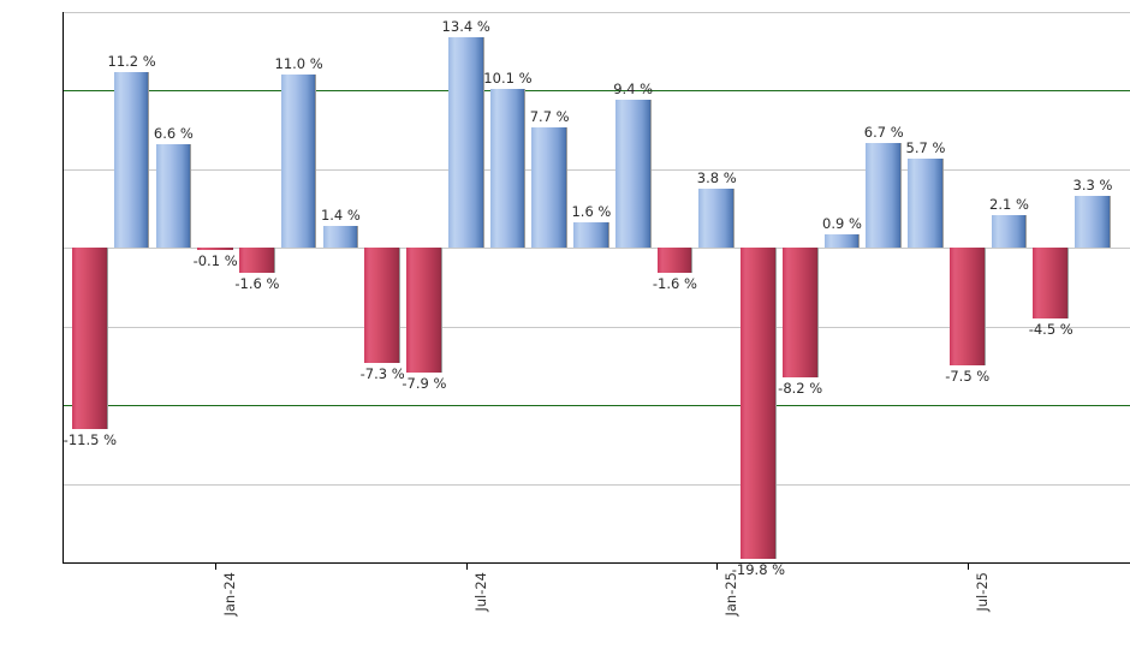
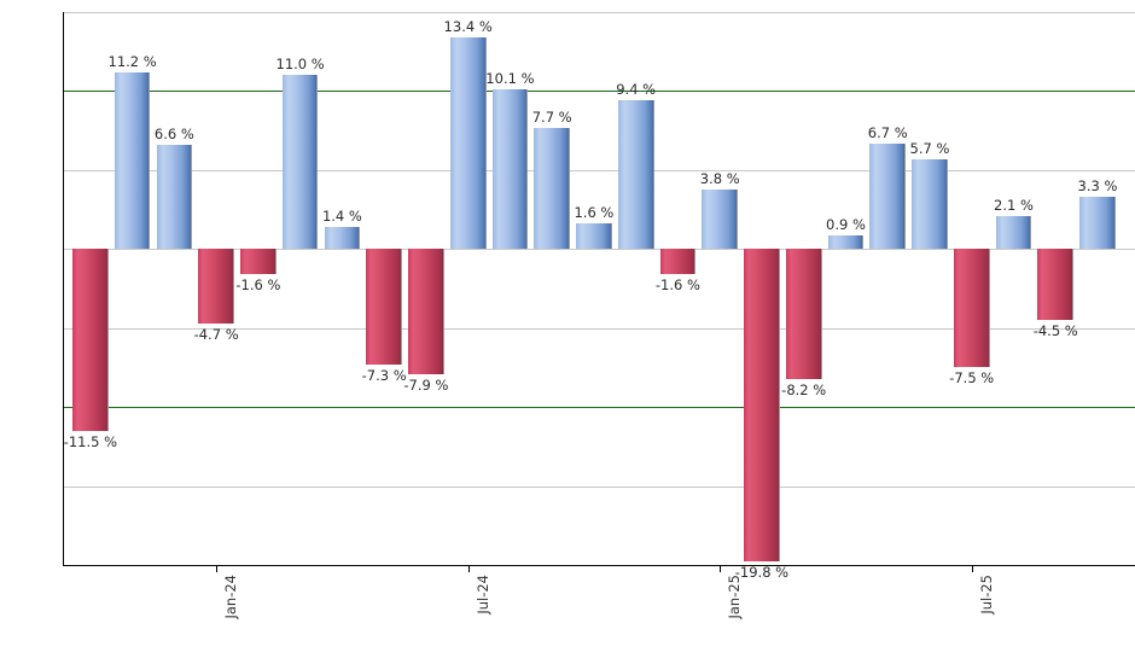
Jan-24: -0.1 -> -4.7
